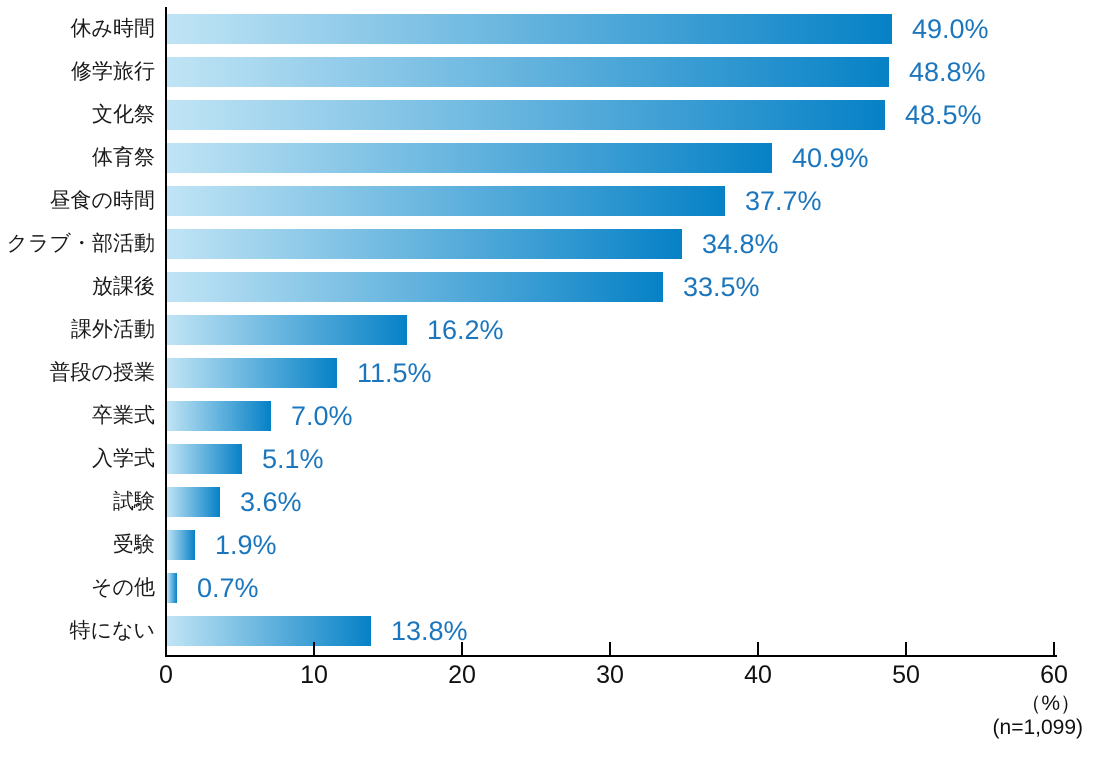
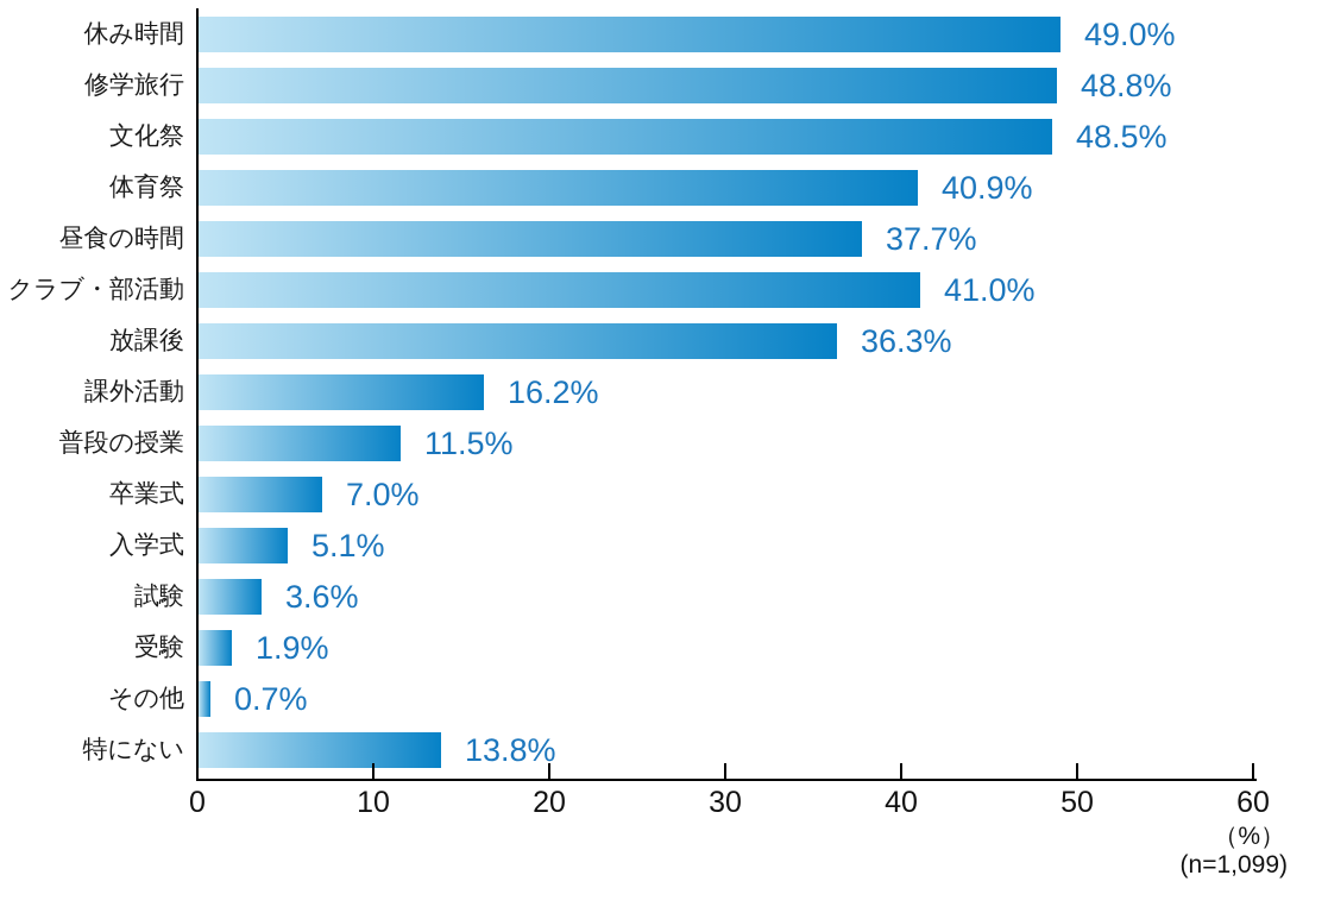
クラブ・部活動: 34.8% -> 41.0%
放課後: 33.5% -> 36.3%
